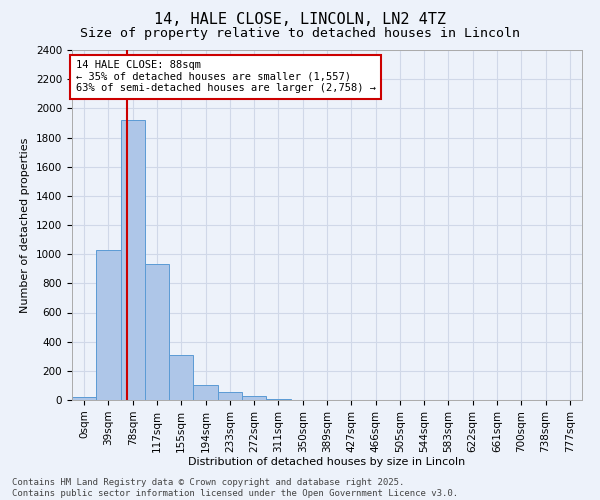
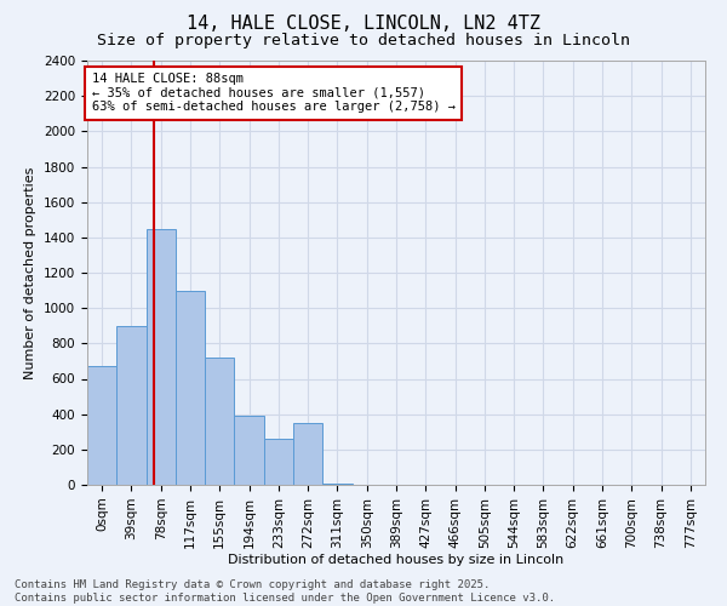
0sqm: 20 -> 670
39sqm: 1030 -> 900
78sqm: 1920 -> 1450
117sqm: 930 -> 1100
155sqm: 310 -> 720
194sqm: 100 -> 390
233sqm: 60 -> 260
272sqm: 30 -> 350
